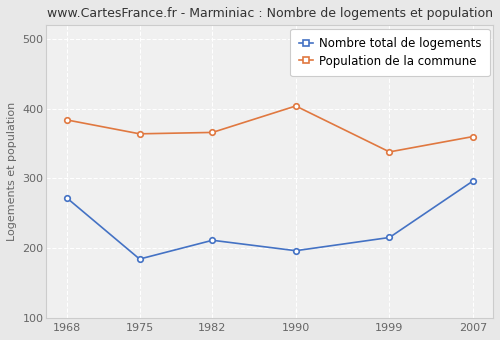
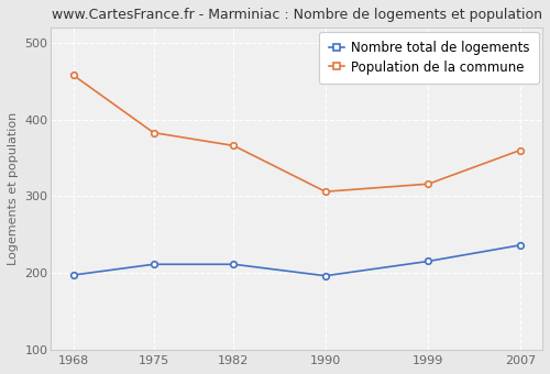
Nombre total de logements/1968: 272 -> 197
Population de la commune/1968: 384 -> 458
Nombre total de logements/1975: 184 -> 211
Population de la commune/1975: 364 -> 383
Population de la commune/1990: 404 -> 306
Population de la commune/1999: 338 -> 316
Nombre total de logements/2007: 296 -> 236
